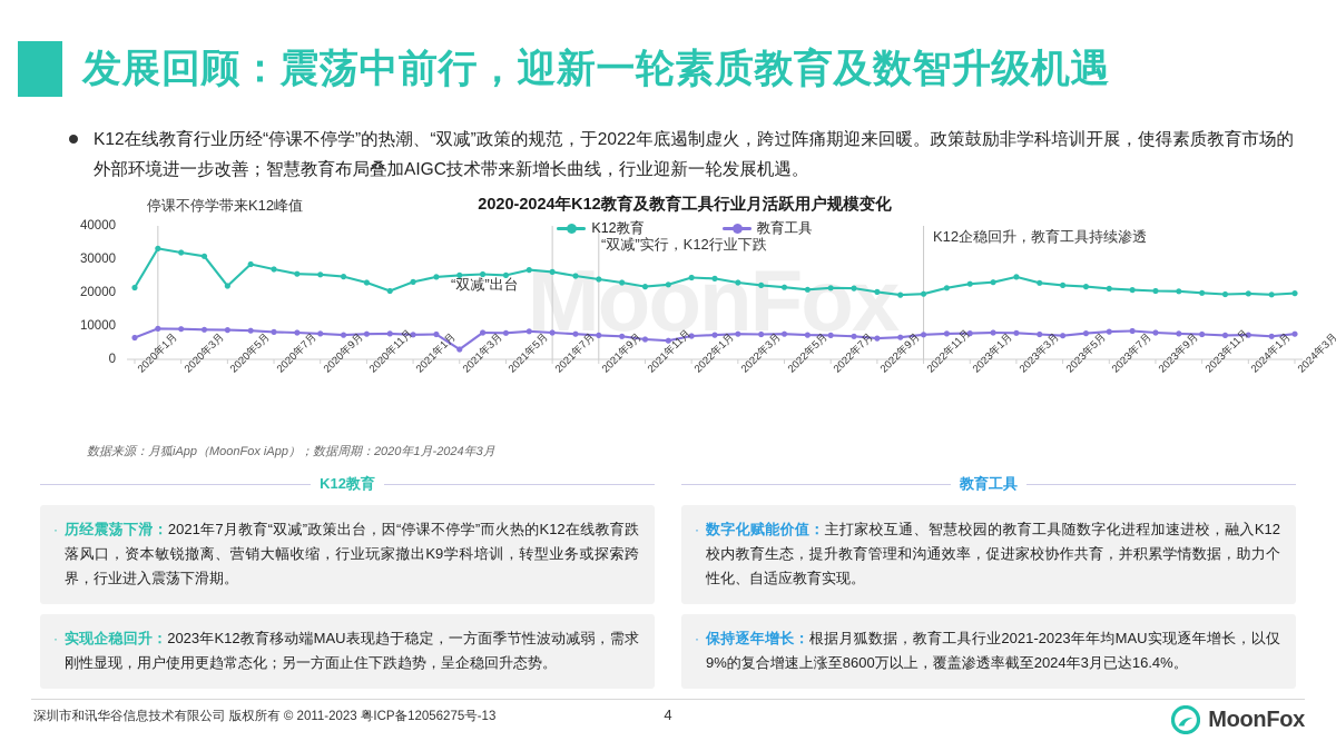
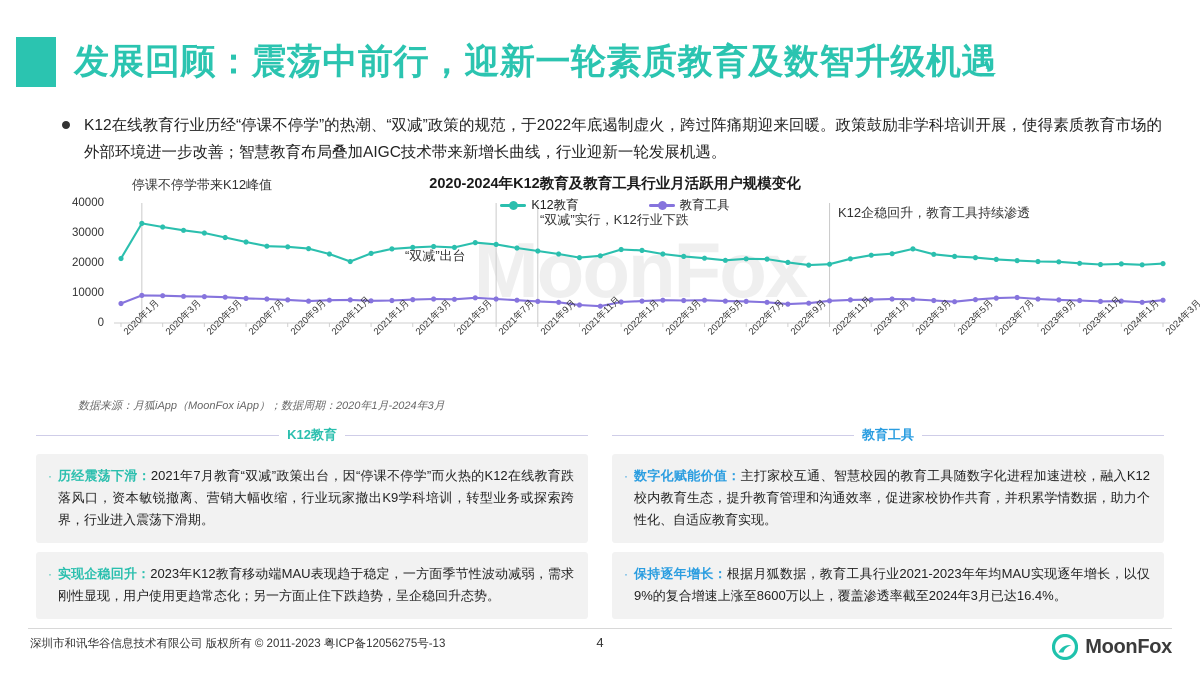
K12教育/2020年5月: 22000 -> 30000
教育工具/2021年3月: 3000 -> 8000
